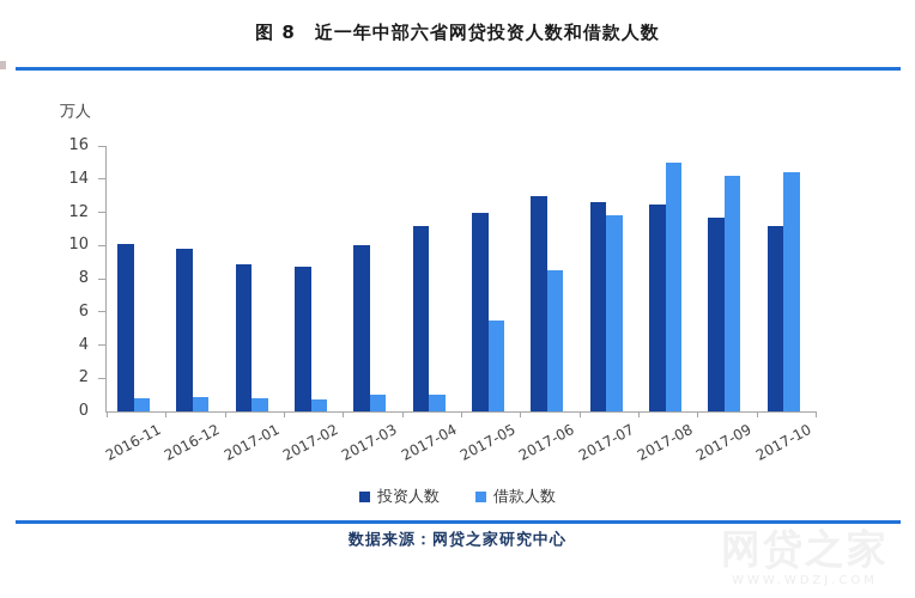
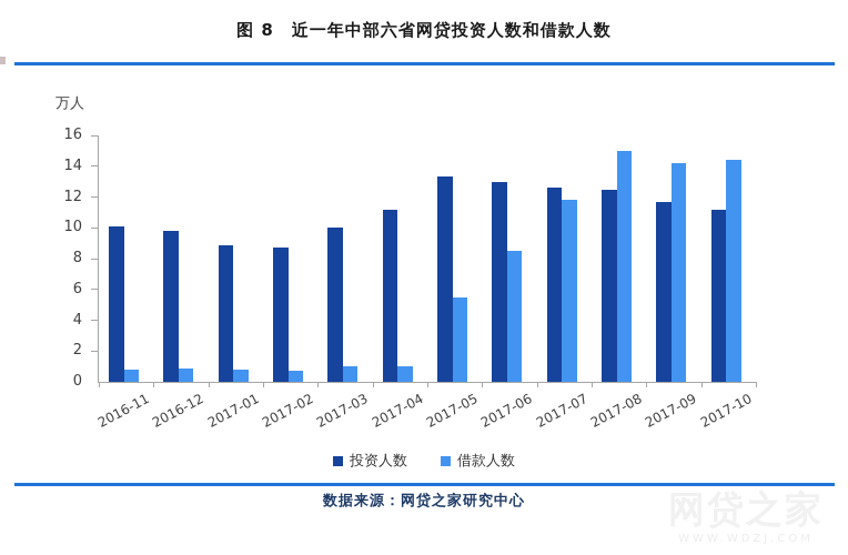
投资人数/2017-05: 12.0 -> 13.3
